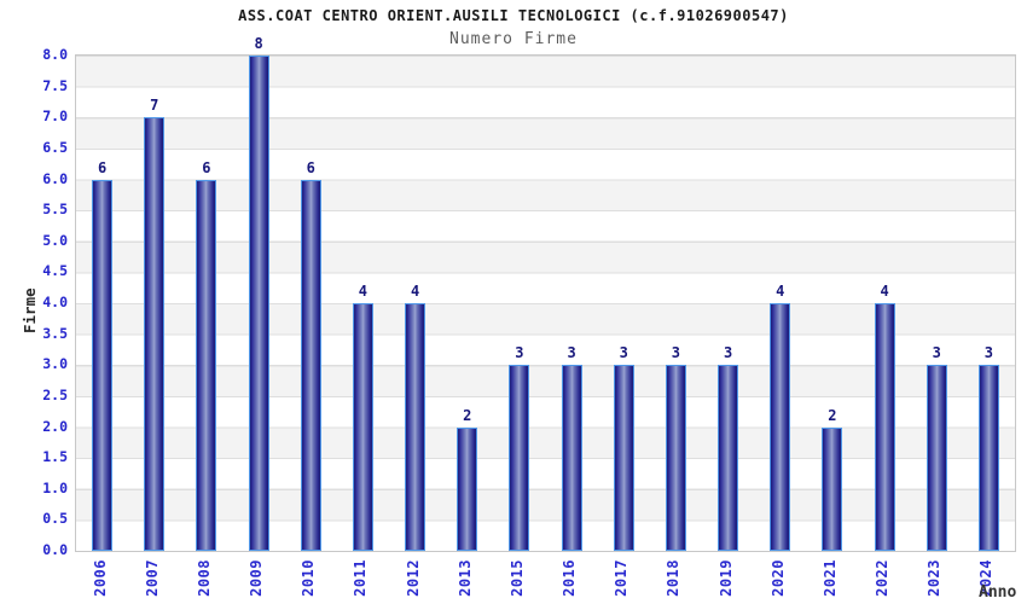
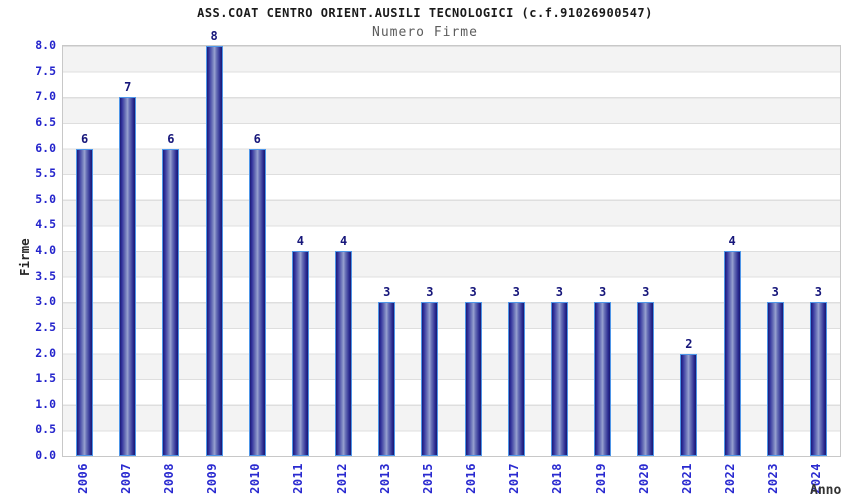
2013: 2 -> 3
2020: 4 -> 3
